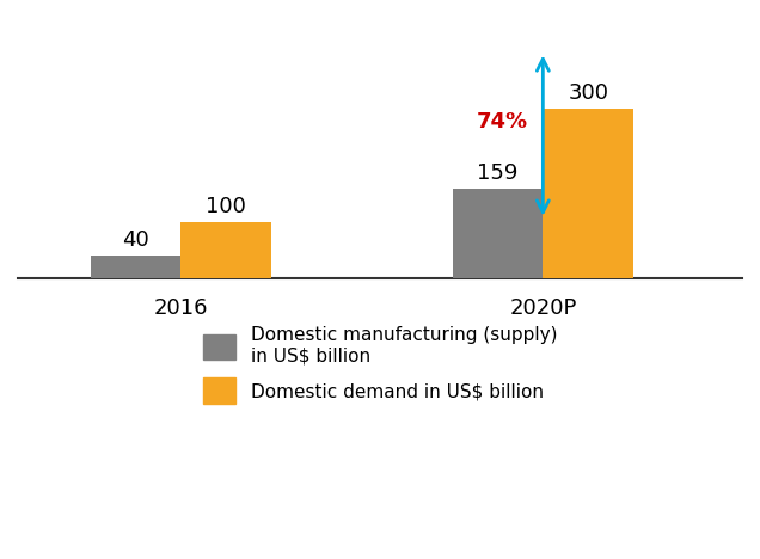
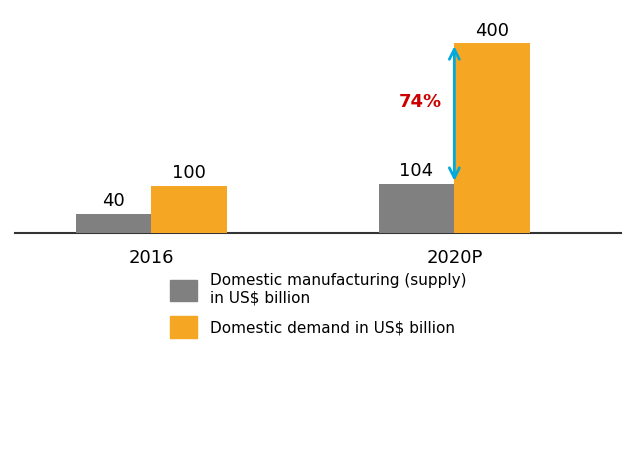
Domestic manufacturing (supply) in US$ billion/2020P: 159 -> 104
Domestic demand in US$ billion/2020P: 300 -> 400
